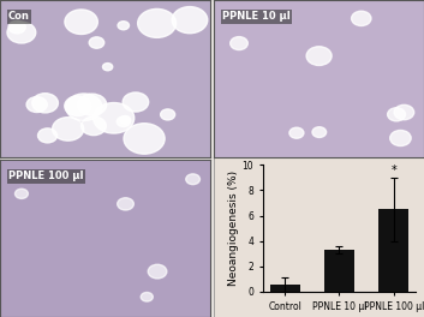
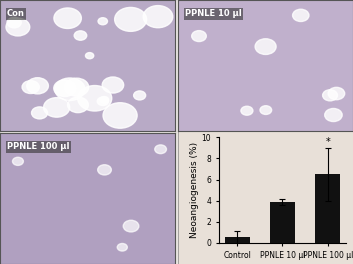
PPNLE 10 μl: 3.3 -> 3.9
